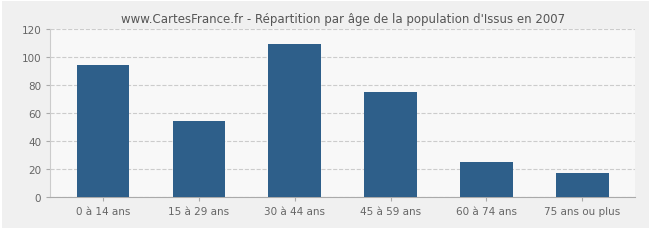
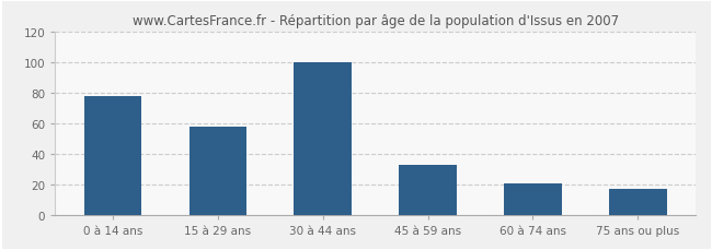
0 à 14 ans: 94 -> 78
15 à 29 ans: 54 -> 58
30 à 44 ans: 109 -> 100
45 à 59 ans: 75 -> 33
60 à 74 ans: 25 -> 21
